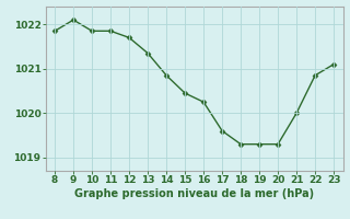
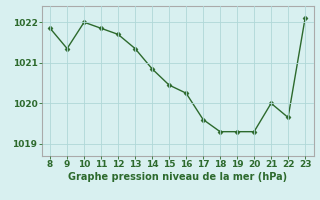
9: 1022.10 -> 1021.35
10: 1021.85 -> 1022.00
22: 1020.85 -> 1019.65
23: 1021.10 -> 1022.10
